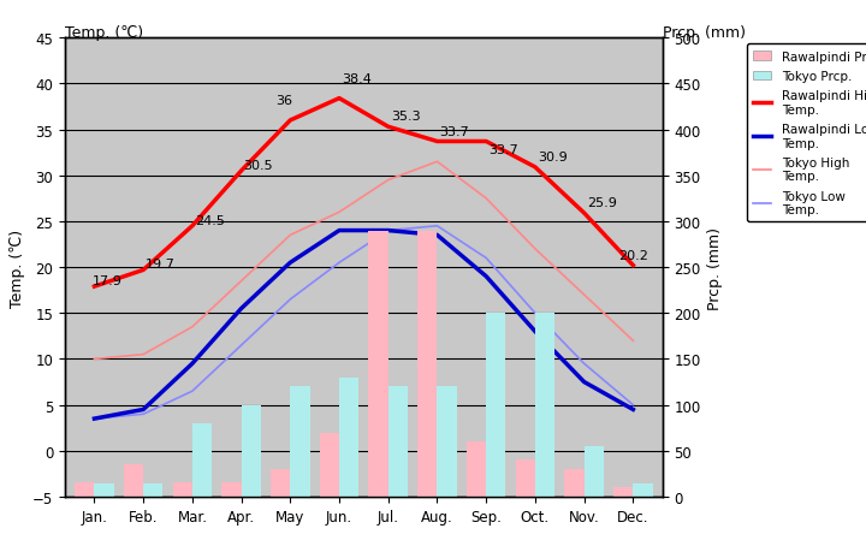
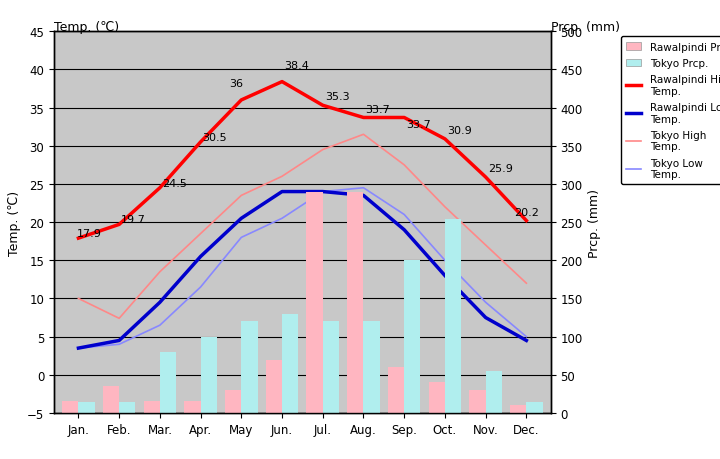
Tokyo High Temp./Feb.: 10.5 -> 7.4
Tokyo Low Temp./May: 16.5 -> 18.0
Tokyo Prcp./Oct.: 200 -> 254
